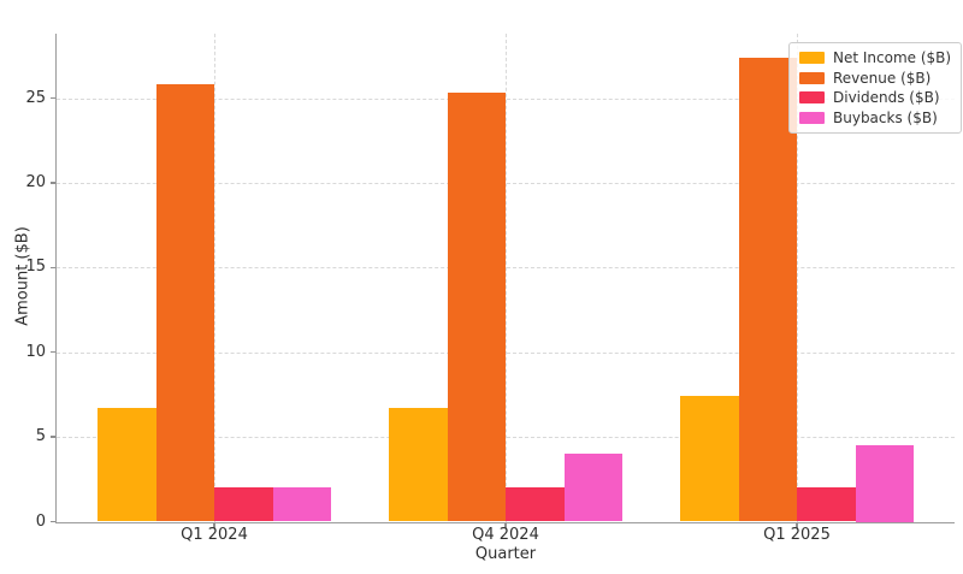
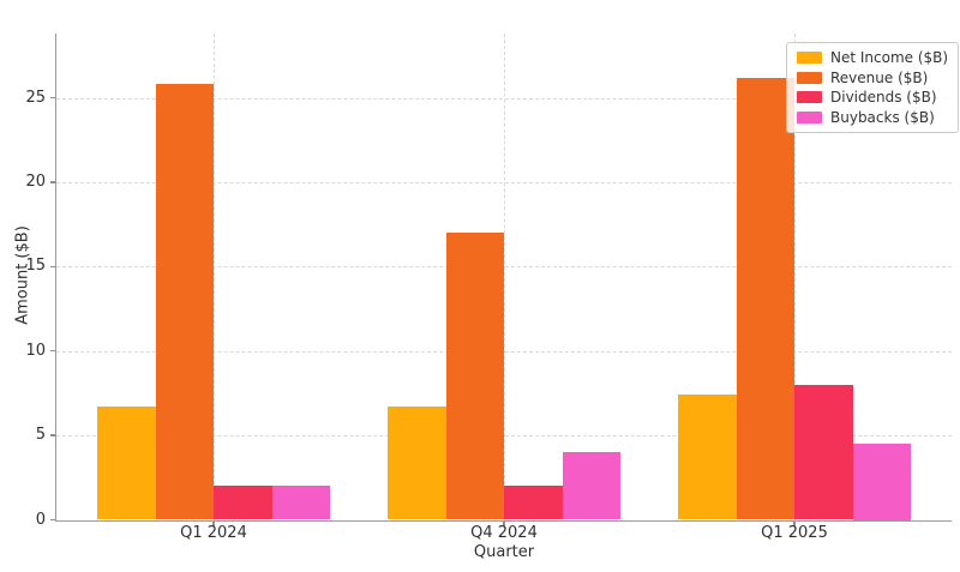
Revenue ($B)/Q4 2024: 25.3 -> 17.0
Revenue ($B)/Q1 2025: 27.4 -> 26.2
Dividends ($B)/Q1 2025: 2 -> 8
